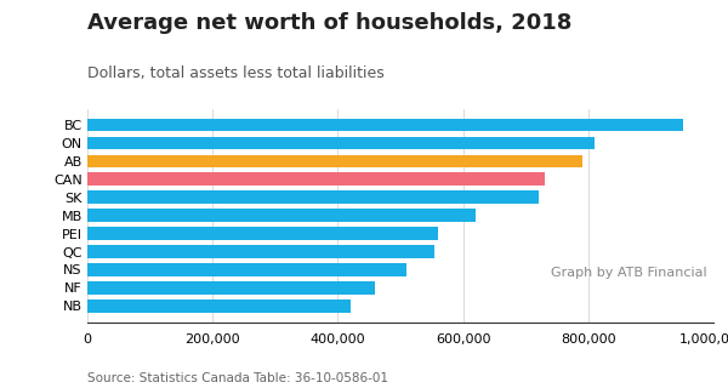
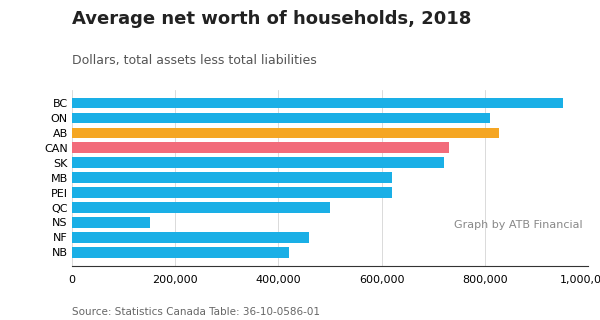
AB: 790,000 -> 828,000
PEI: 560,000 -> 620,000
QC: 555,000 -> 500,000
NS: 510,000 -> 152,000
